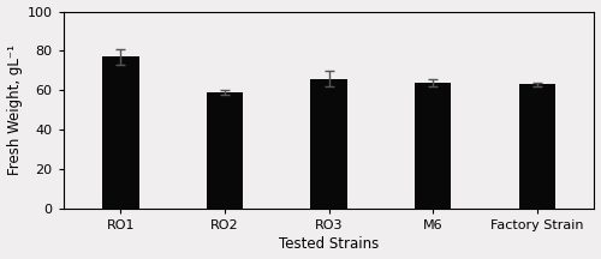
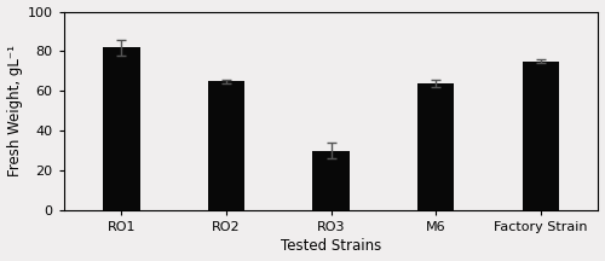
RO1: 77 -> 82
RO2: 59 -> 65
RO3: 66 -> 30
Factory Strain: 63 -> 75
